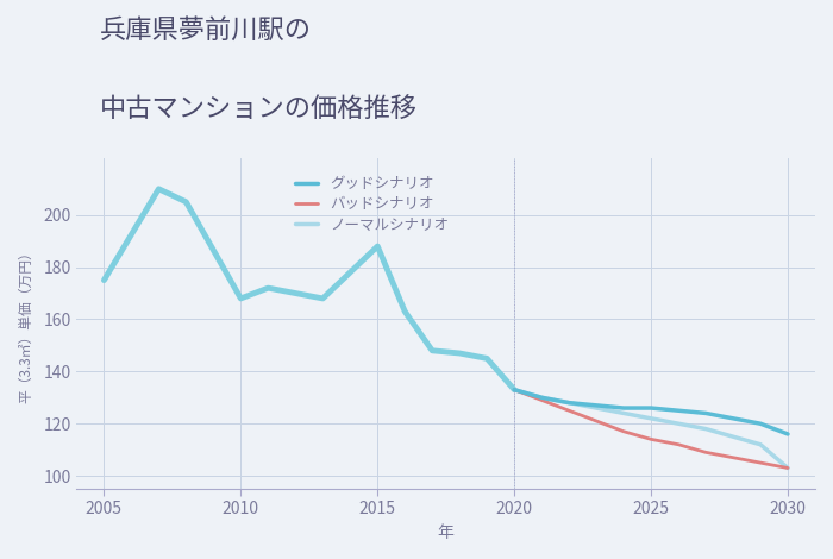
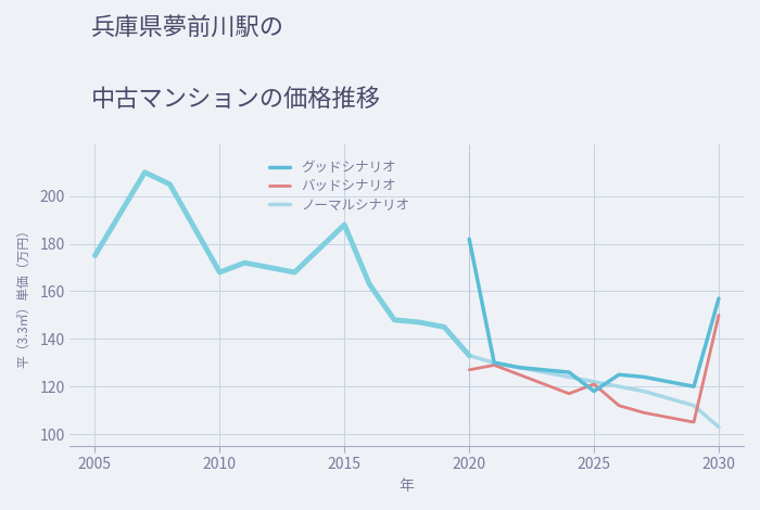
グッドシナリオ/2020: 133 -> 182
バッドシナリオ/2020: 133 -> 127
グッドシナリオ/2025: 126 -> 118
バッドシナリオ/2025: 114 -> 121
グッドシナリオ/2030: 116 -> 157
バッドシナリオ/2030: 103 -> 150
